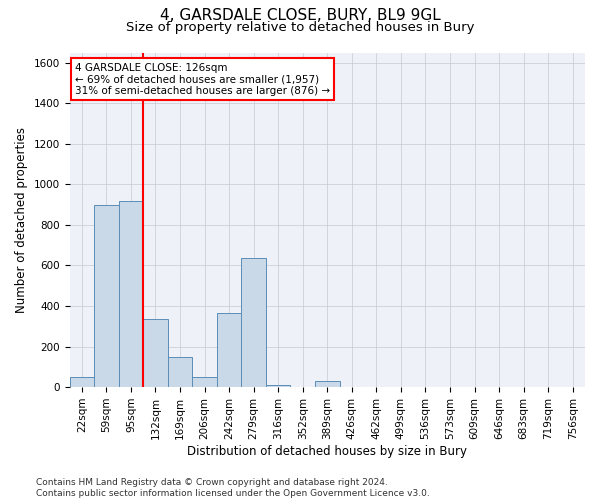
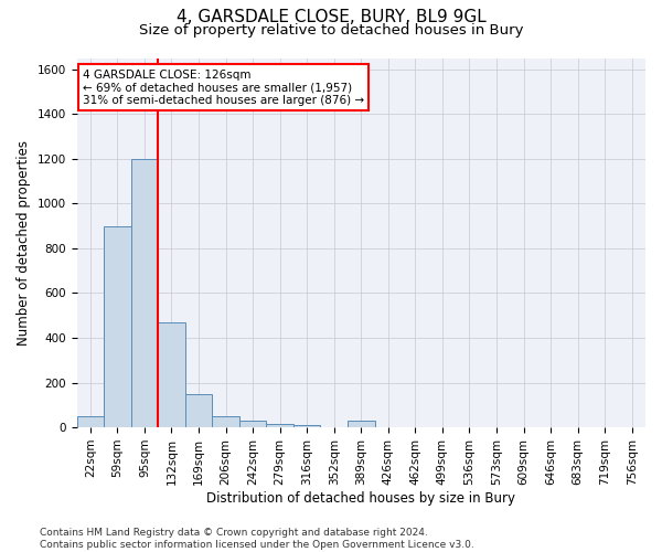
95sqm: 920 -> 1200
132sqm: 335 -> 470
242sqm: 365 -> 30
279sqm: 635 -> 15
